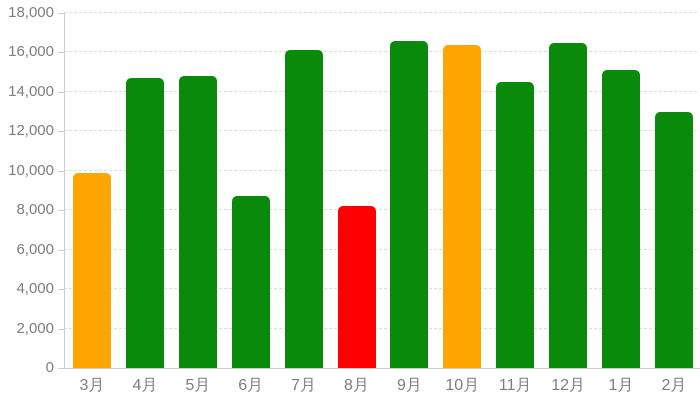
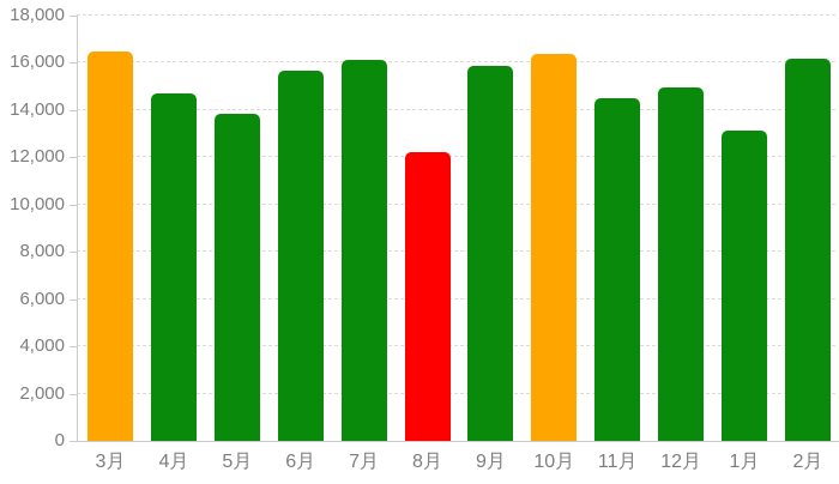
3月: 9900 -> 16500
5月: 14800 -> 13800
6月: 8700 -> 15600
8月: 8200 -> 12200
9月: 16600 -> 15800
12月: 16500 -> 15000
1月: 15100 -> 13200
2月: 13000 -> 16200
